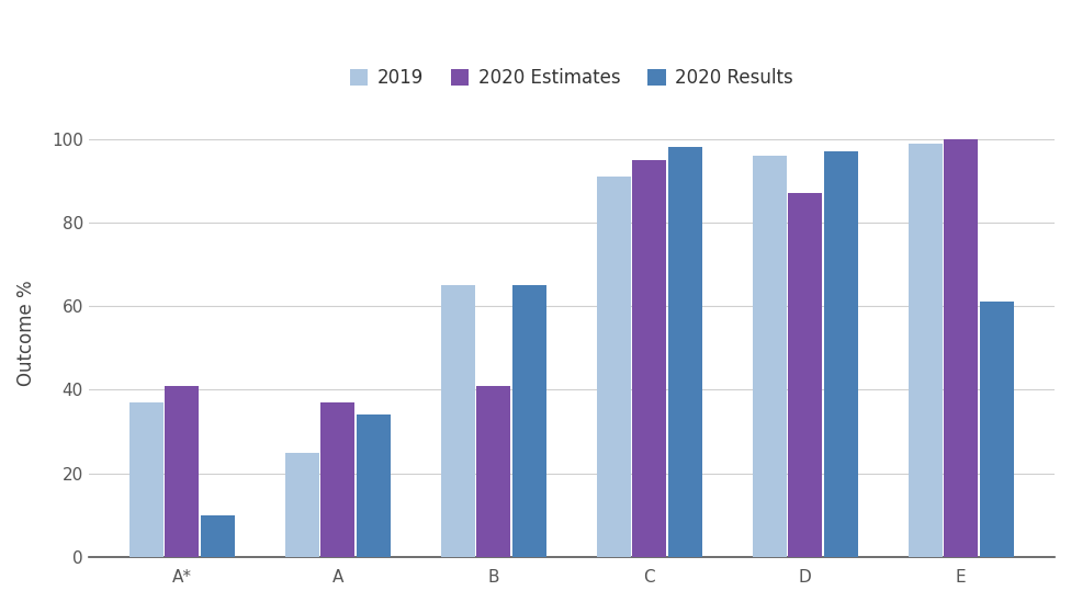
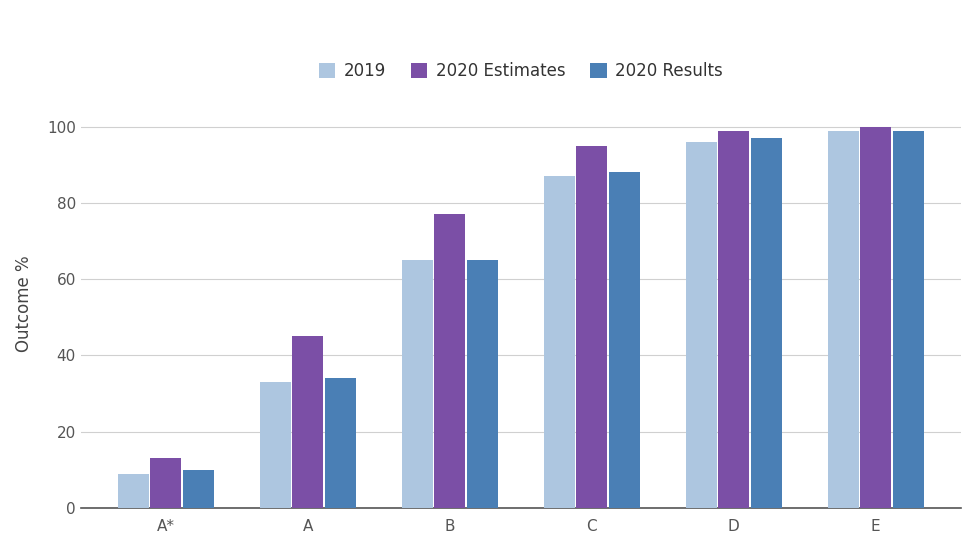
2019/A*: 37 -> 9
2020 Estimates/A*: 41 -> 13
2019/A: 25 -> 33
2020 Estimates/A: 37 -> 45
2020 Estimates/B: 41 -> 77
2019/C: 91 -> 87
2020 Results/C: 98 -> 88
2020 Estimates/D: 87 -> 99
2020 Results/E: 61 -> 99
